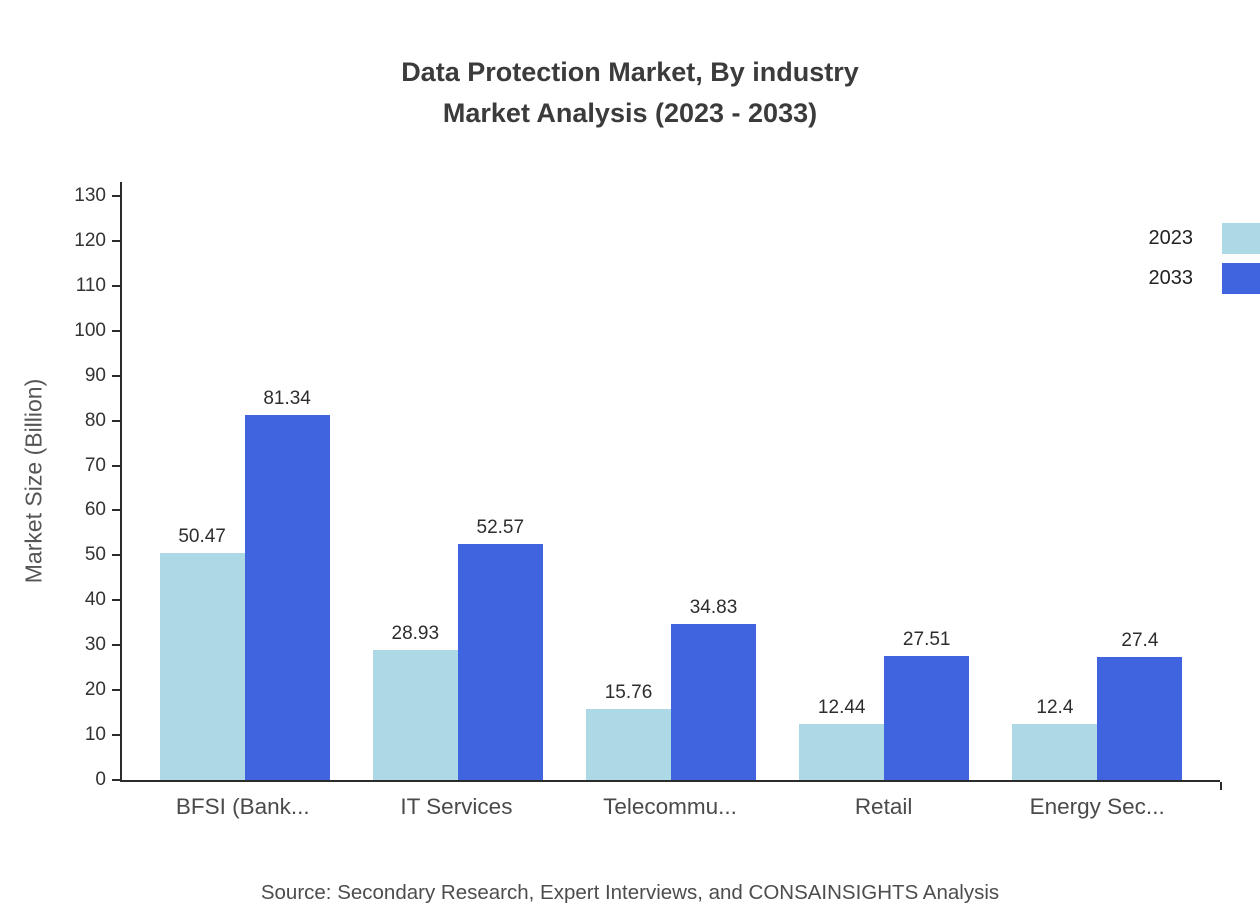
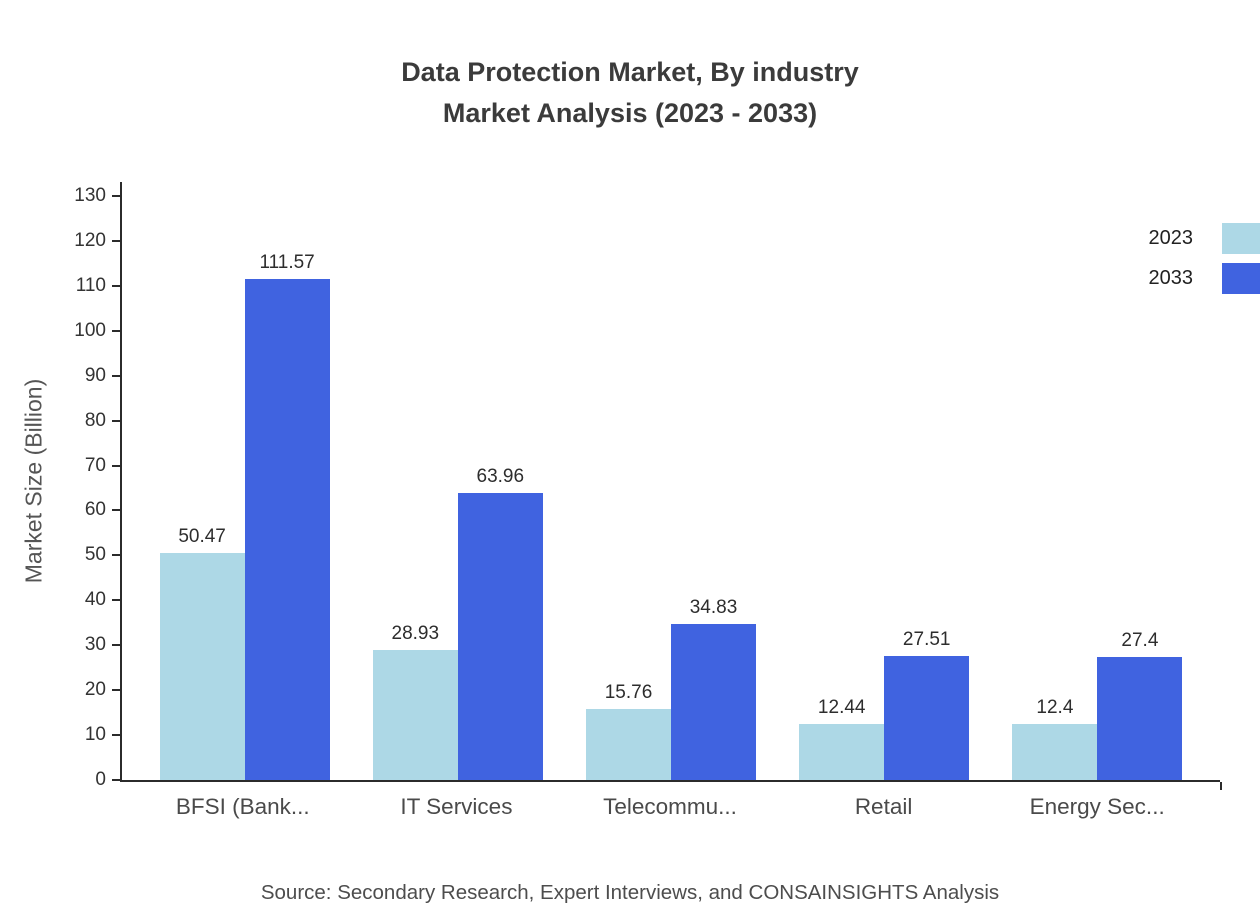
2033/BFSI (Bank...: 81.34 -> 111.57
2033/IT Services: 52.57 -> 63.96
